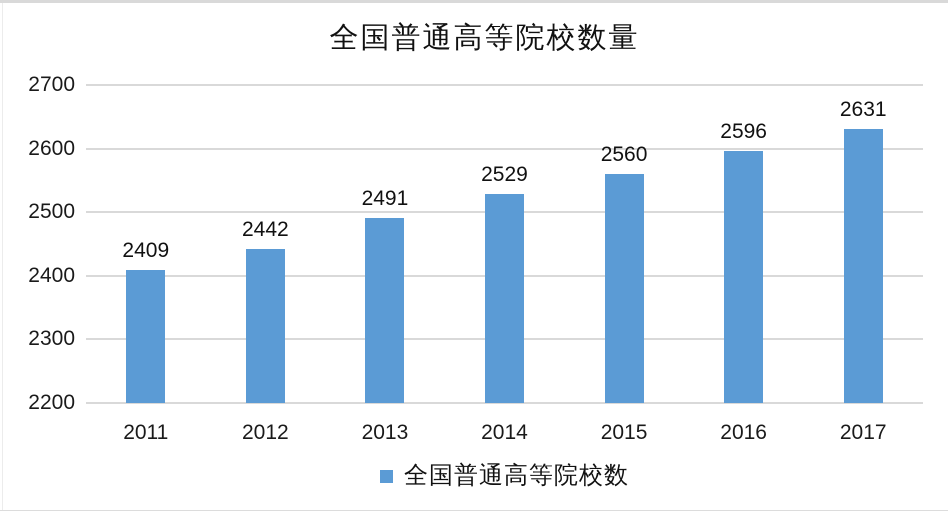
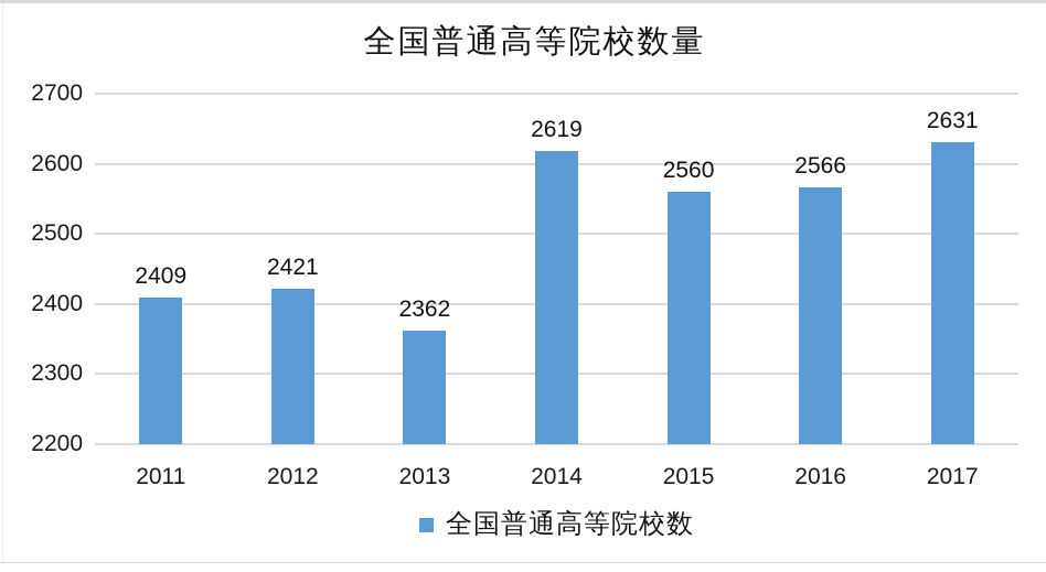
2012: 2442 -> 2421
2013: 2491 -> 2362
2014: 2529 -> 2619
2016: 2596 -> 2566
